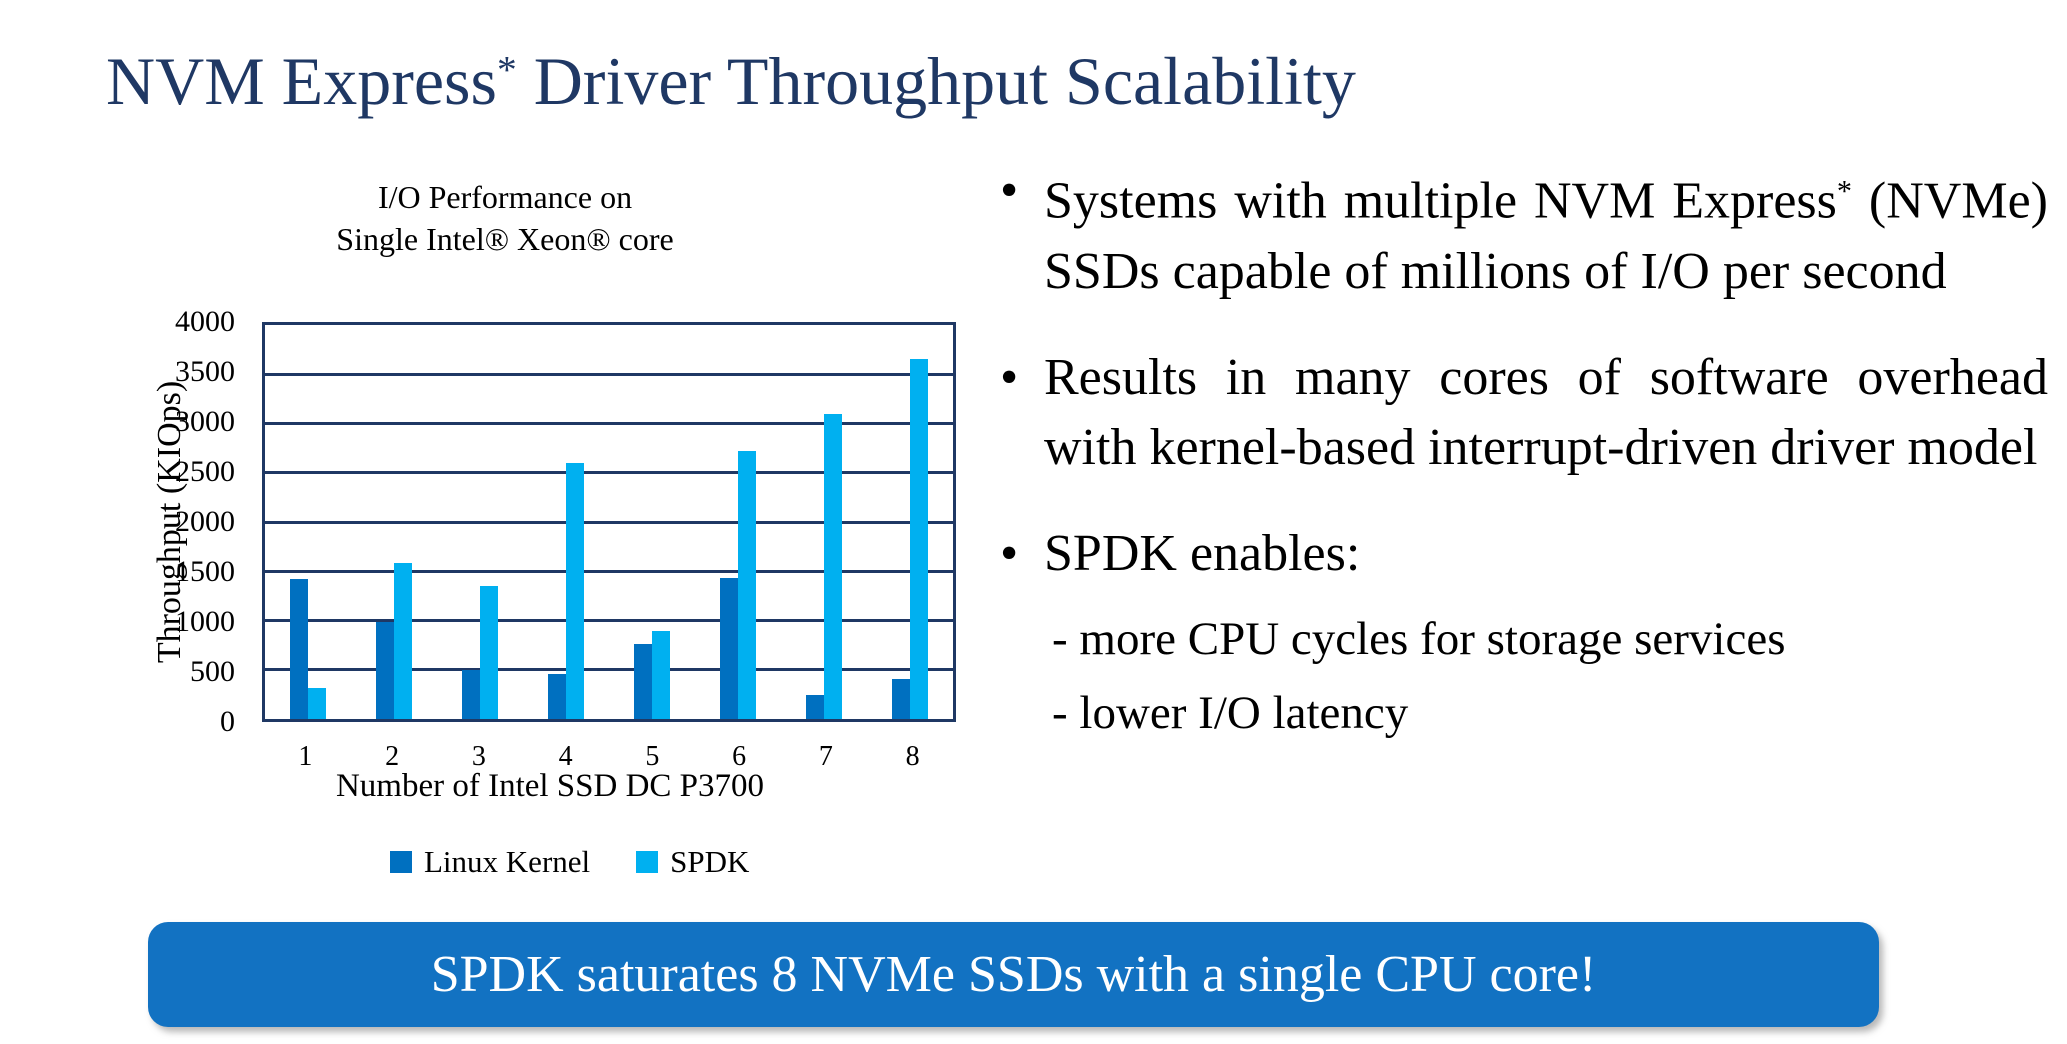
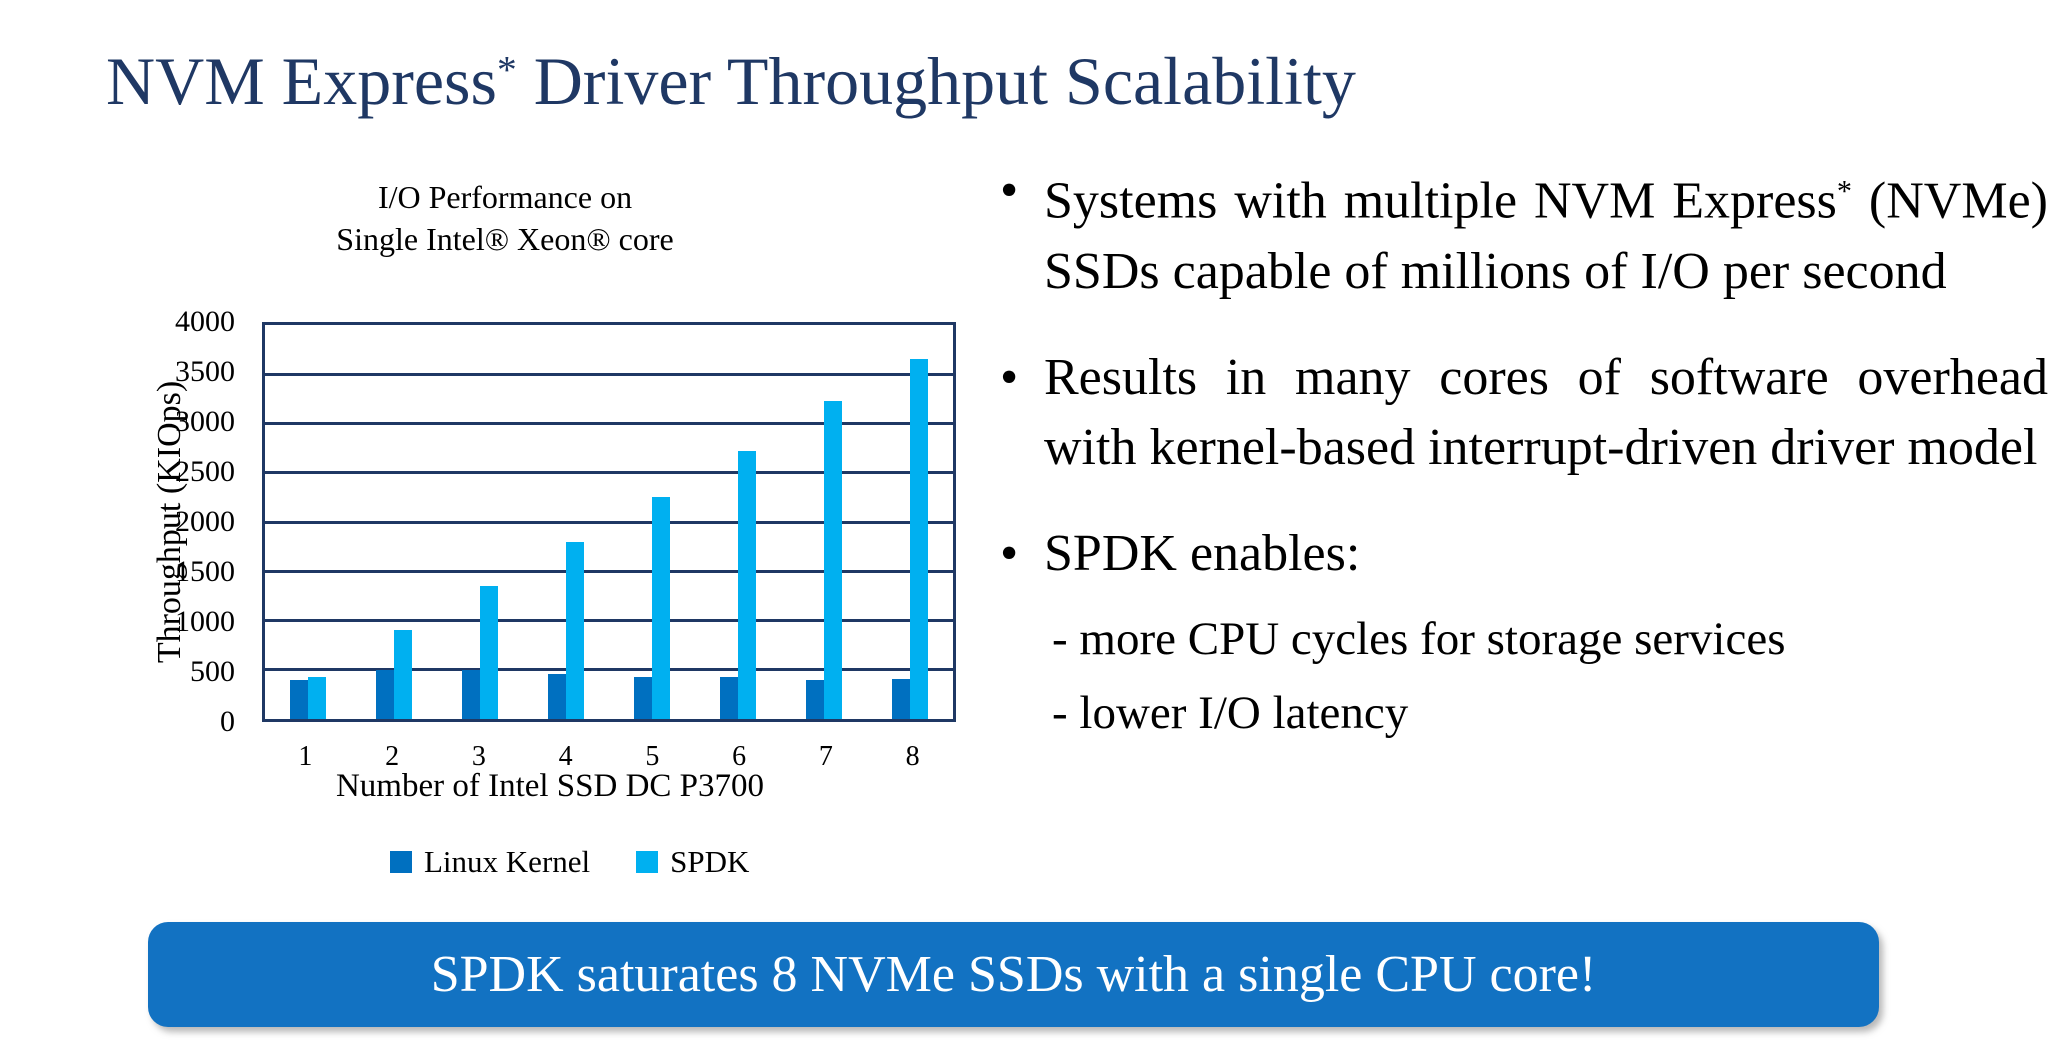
Linux Kernel/1: 1420 -> 400
SPDK/1: 310 -> 430
Linux Kernel/2: 990 -> 500
SPDK/2: 1580 -> 900
SPDK/4: 2600 -> 1800
Linux Kernel/5: 760 -> 430
SPDK/5: 890 -> 2250
Linux Kernel/6: 1430 -> 430
Linux Kernel/7: 240 -> 400
SPDK/7: 3100 -> 3230
